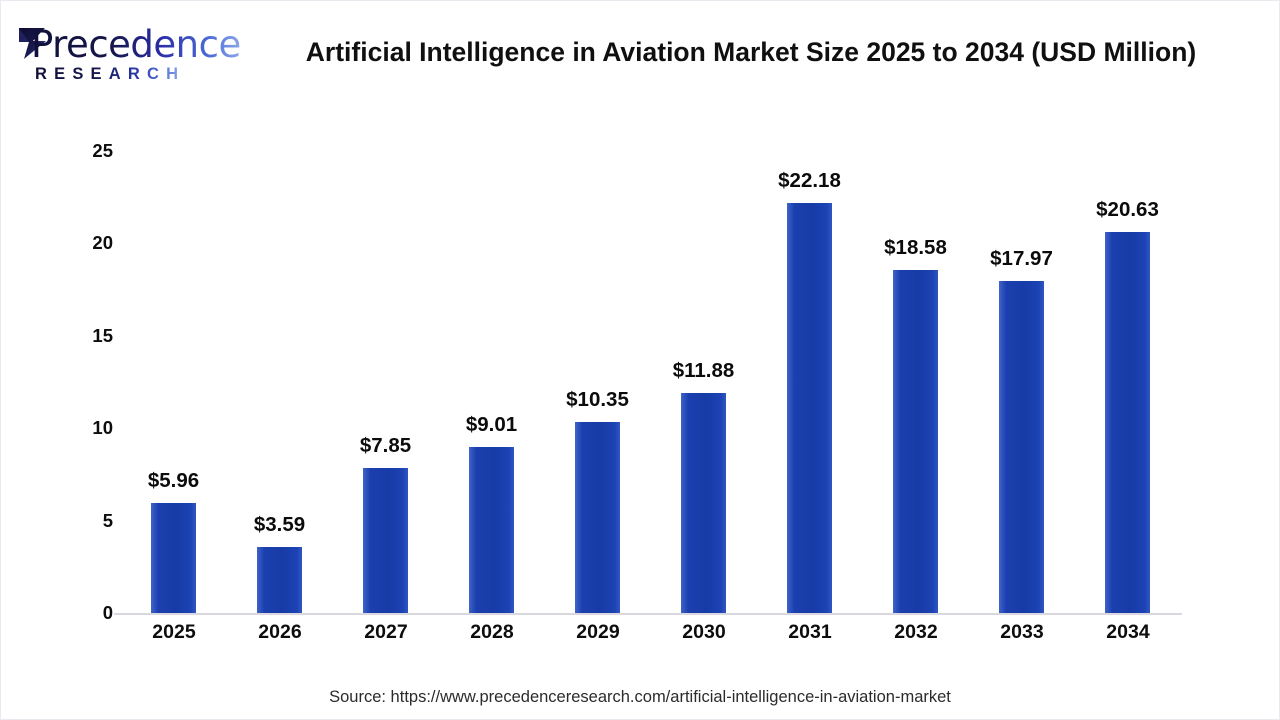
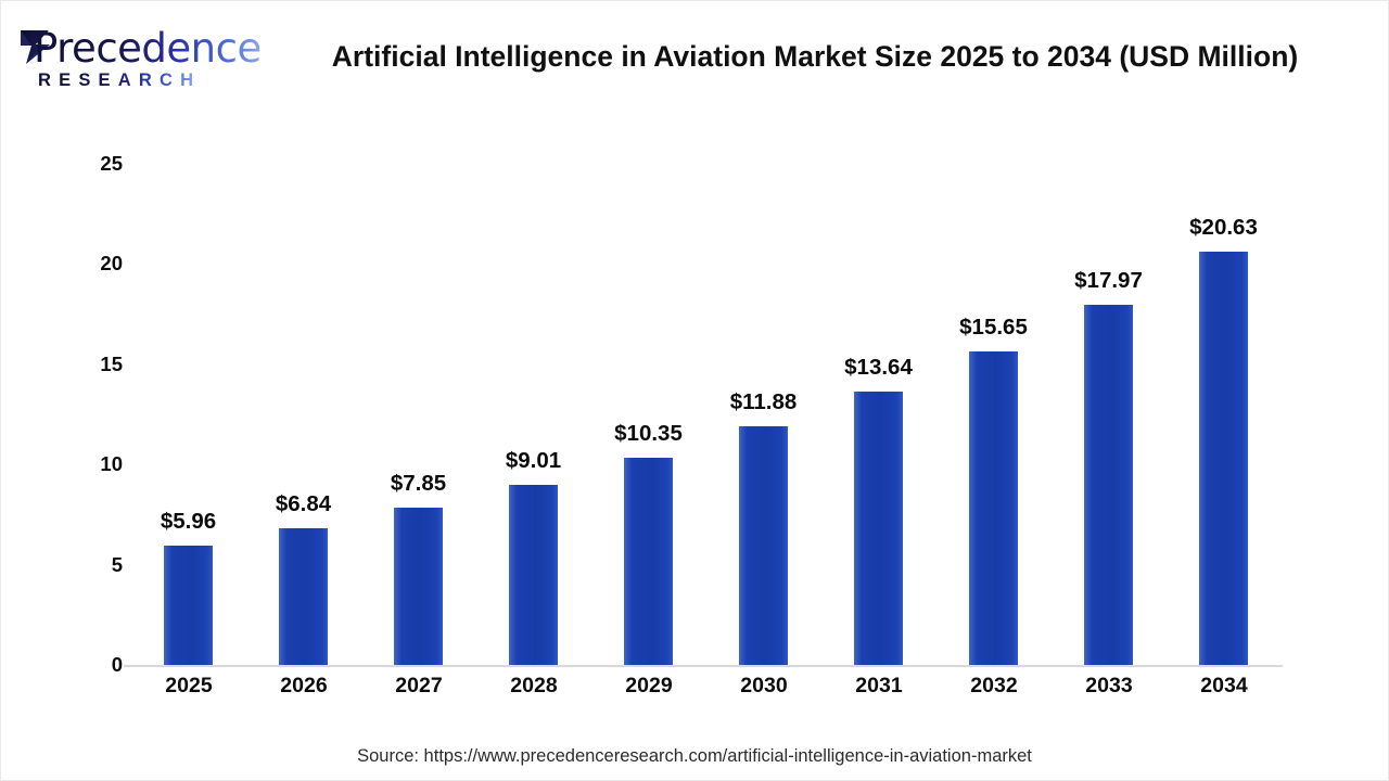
2026: $3.59 -> $6.84
2031: $22.18 -> $13.64
2032: $18.58 -> $15.65
